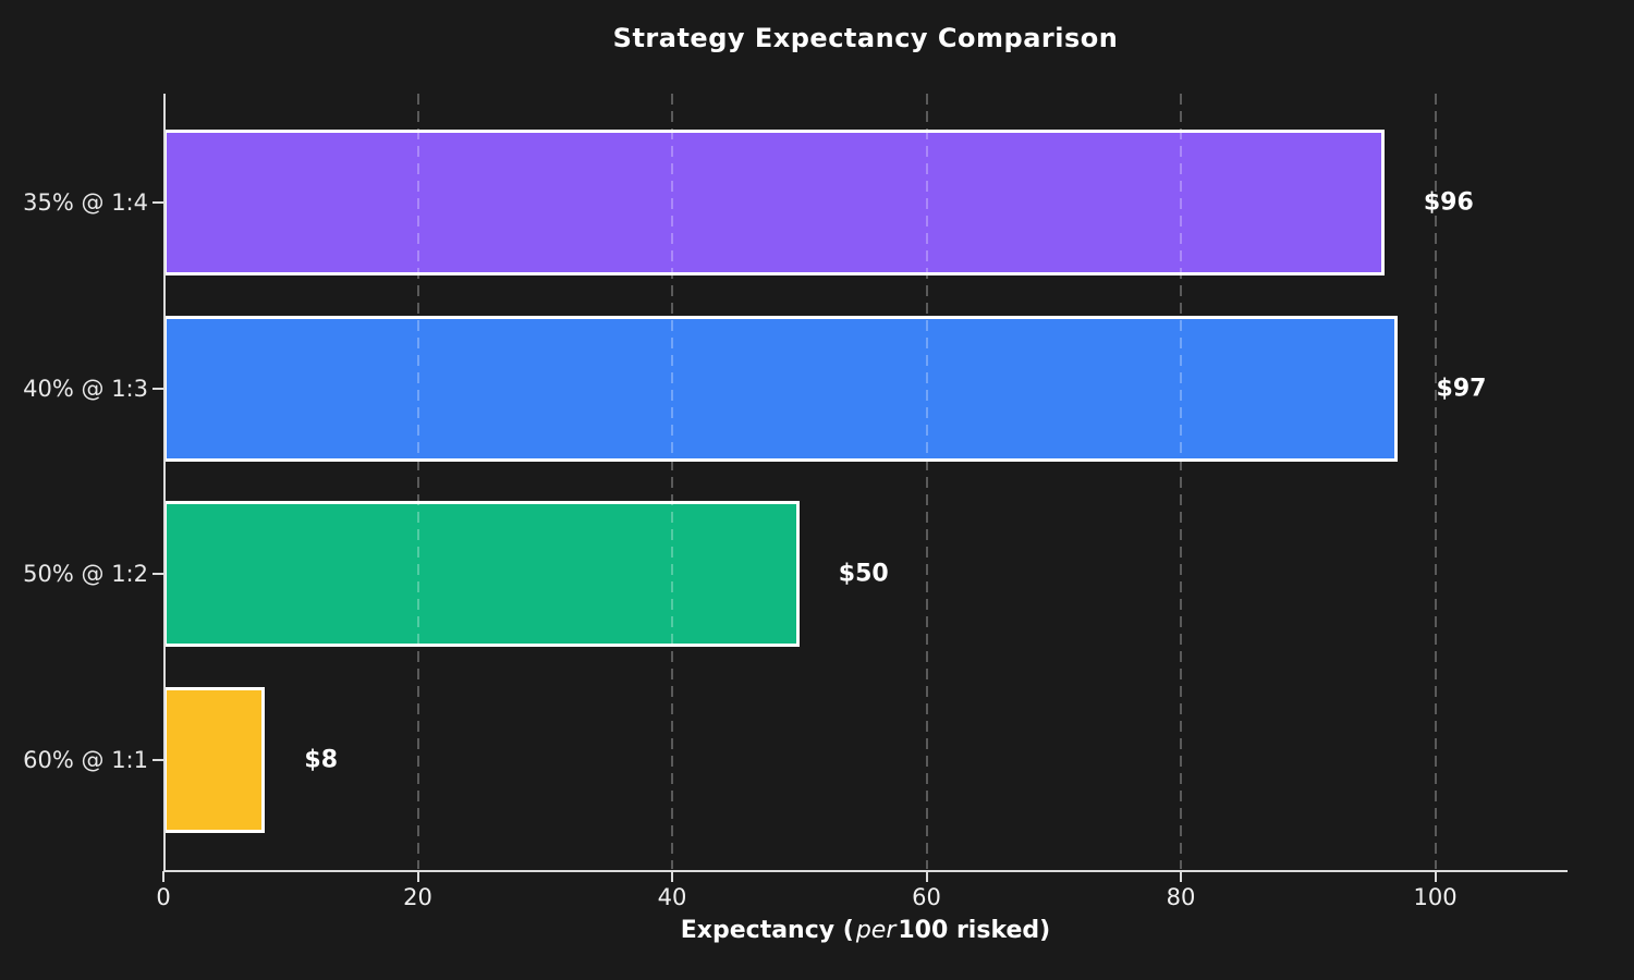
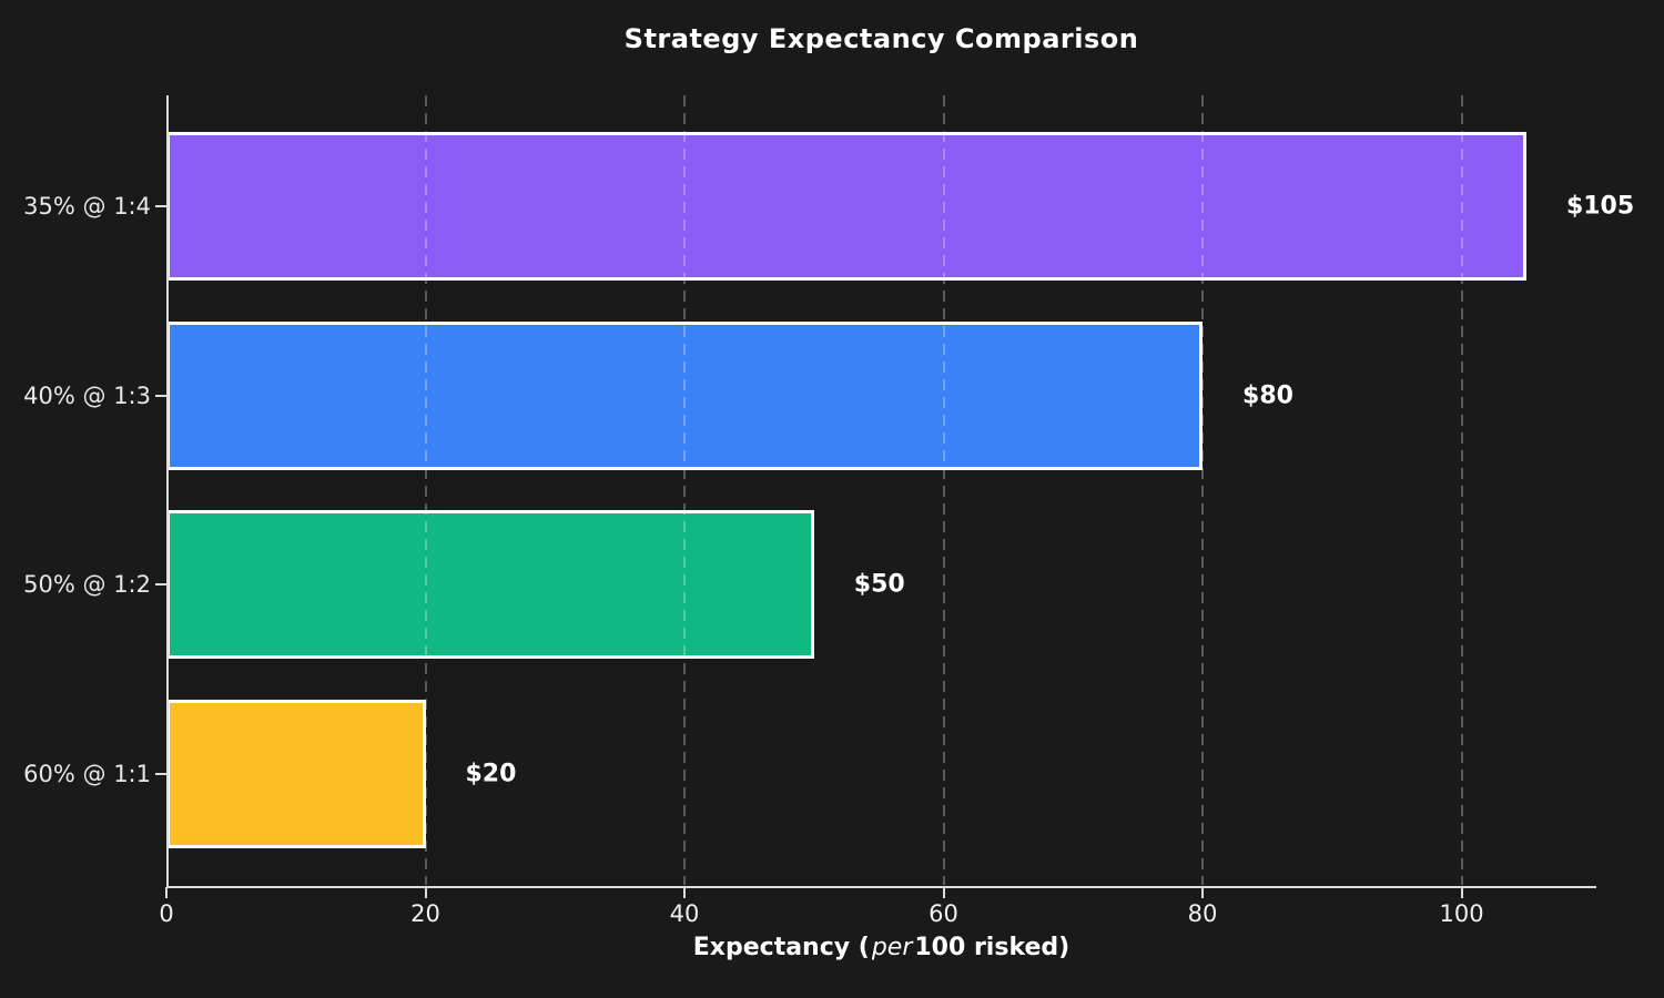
35% @ 1:4: $96 -> $105
40% @ 1:3: $97 -> $80
60% @ 1:1: $8 -> $20
